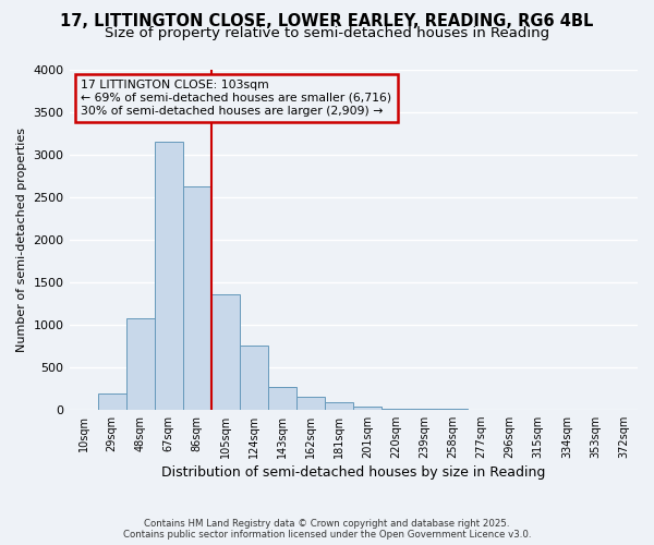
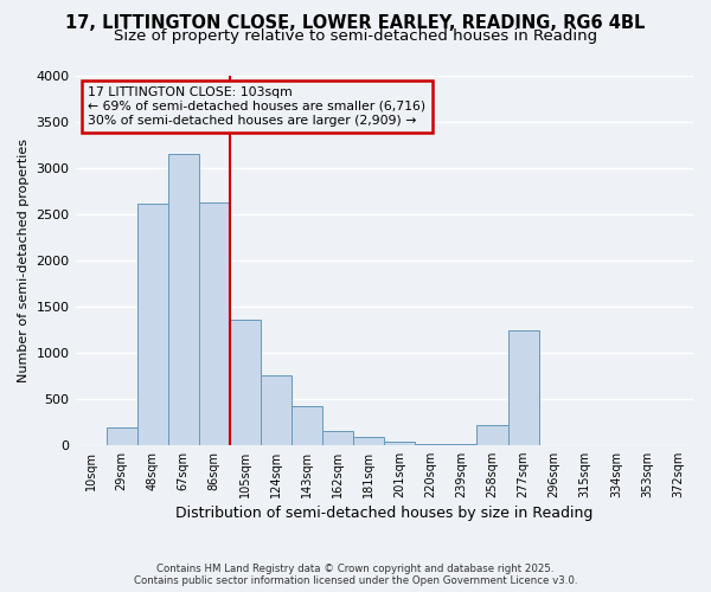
48sqm: 1080 -> 2620
143sqm: 270 -> 420
258sqm: 0 -> 220
277sqm: 0 -> 1240
